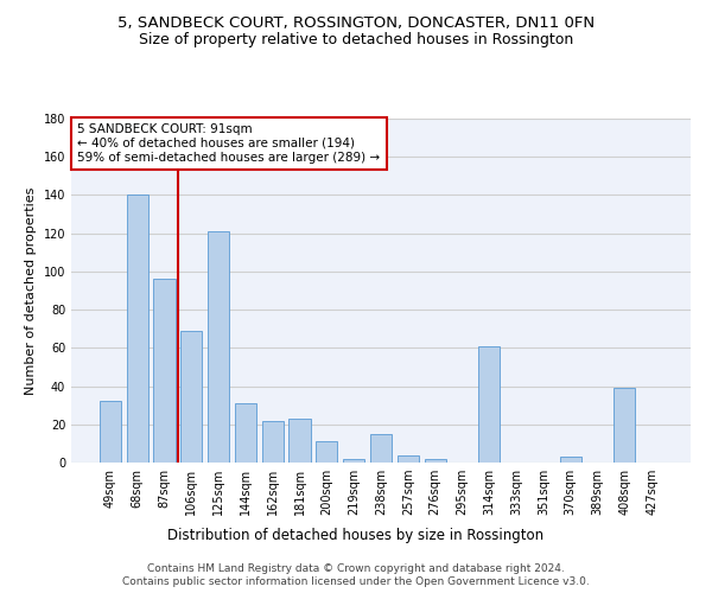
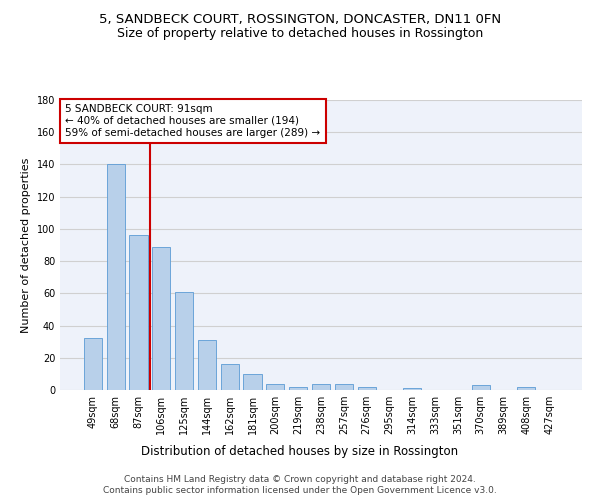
106sqm: 69 -> 89
125sqm: 121 -> 61
162sqm: 22 -> 16
181sqm: 23 -> 10
200sqm: 11 -> 4
238sqm: 15 -> 4
314sqm: 61 -> 1
408sqm: 39 -> 2
